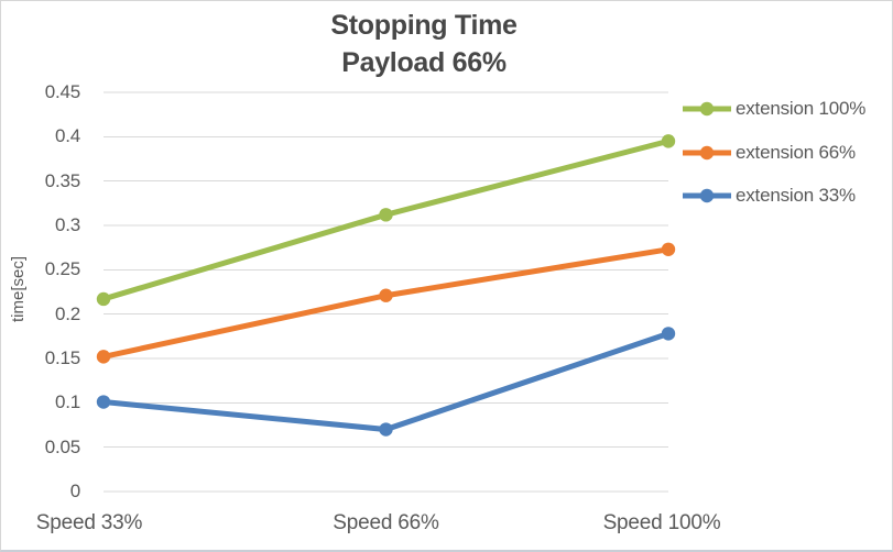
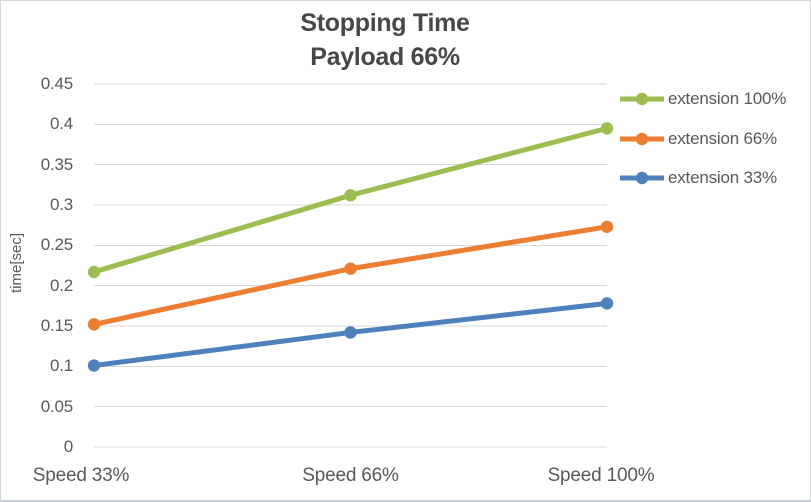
extension 33%/Speed 66%: 0.07 -> 0.14
